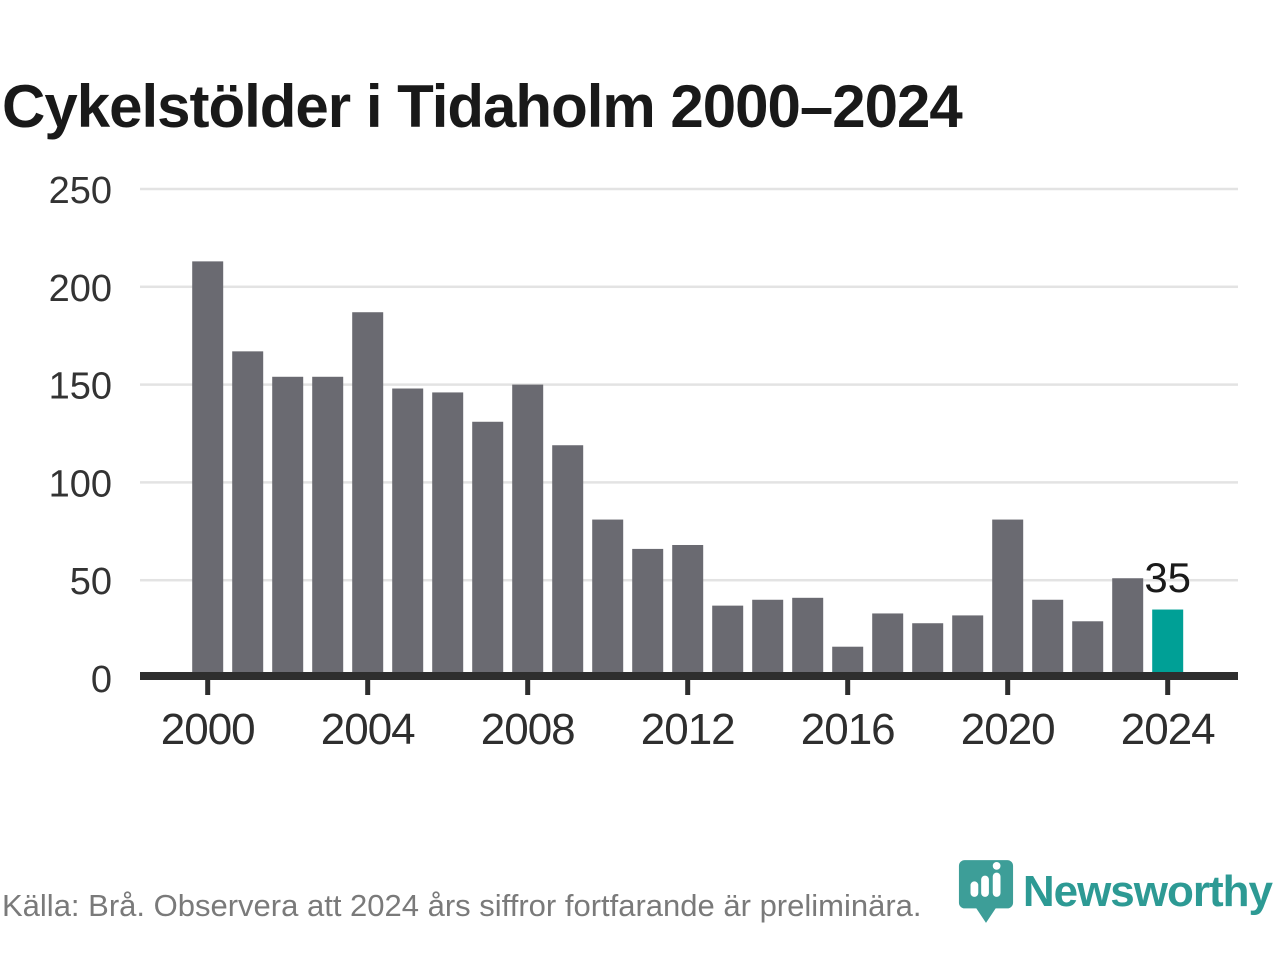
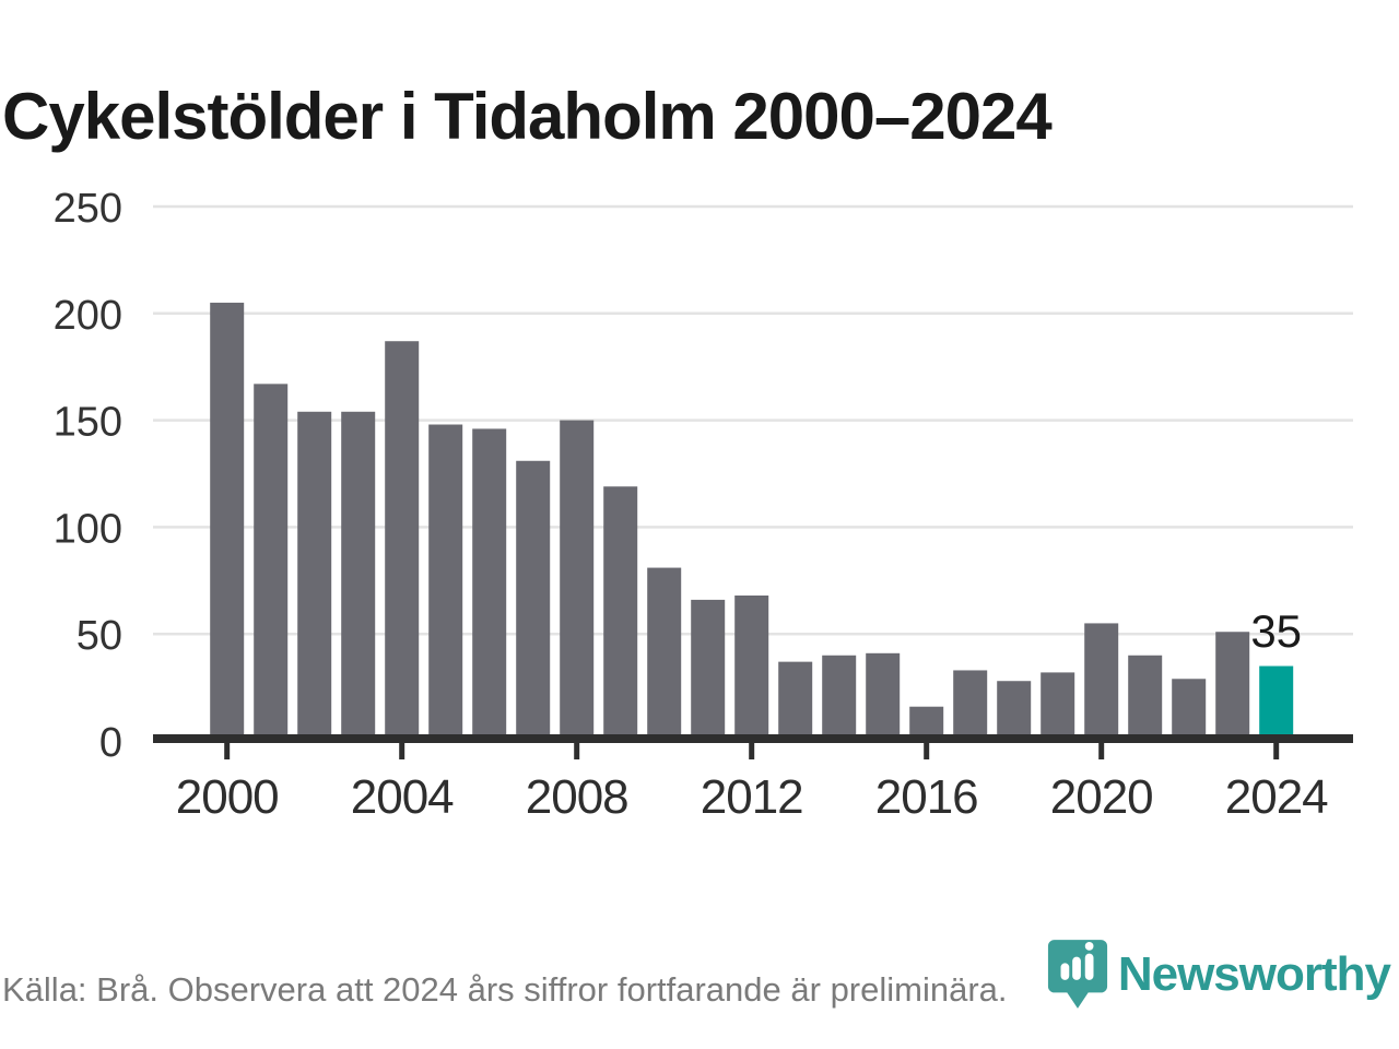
2000: 213 -> 205
2020: 81 -> 55
